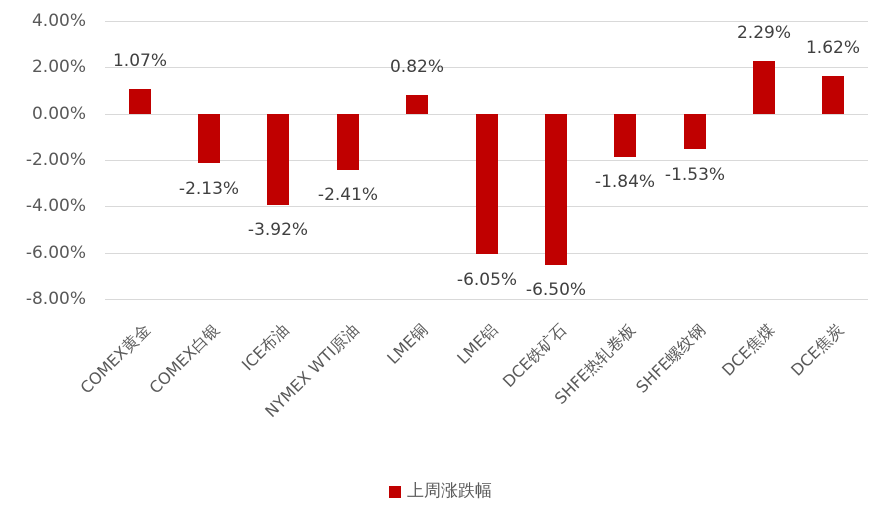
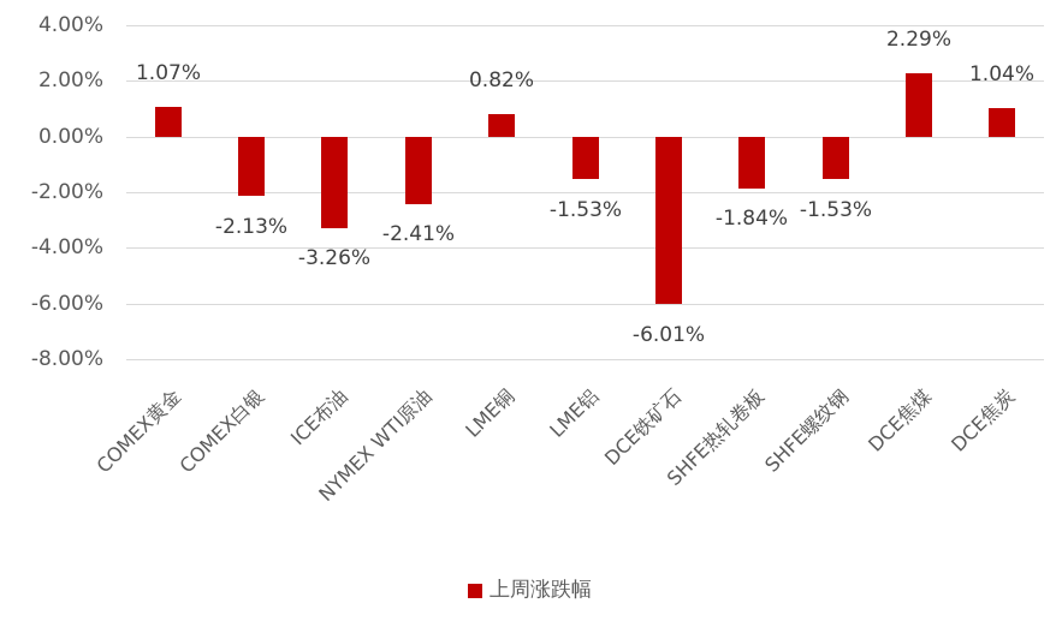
ICE布油: -3.92% -> -3.26%
LME铝: -6.05% -> -1.53%
DCE铁矿石: -6.50% -> -6.01%
DCE焦炭: 1.62% -> 1.04%
